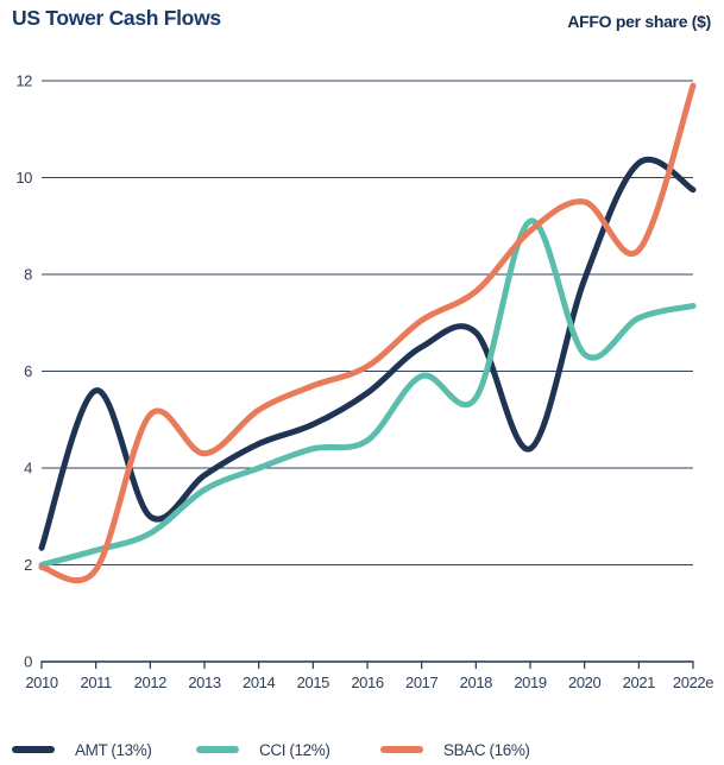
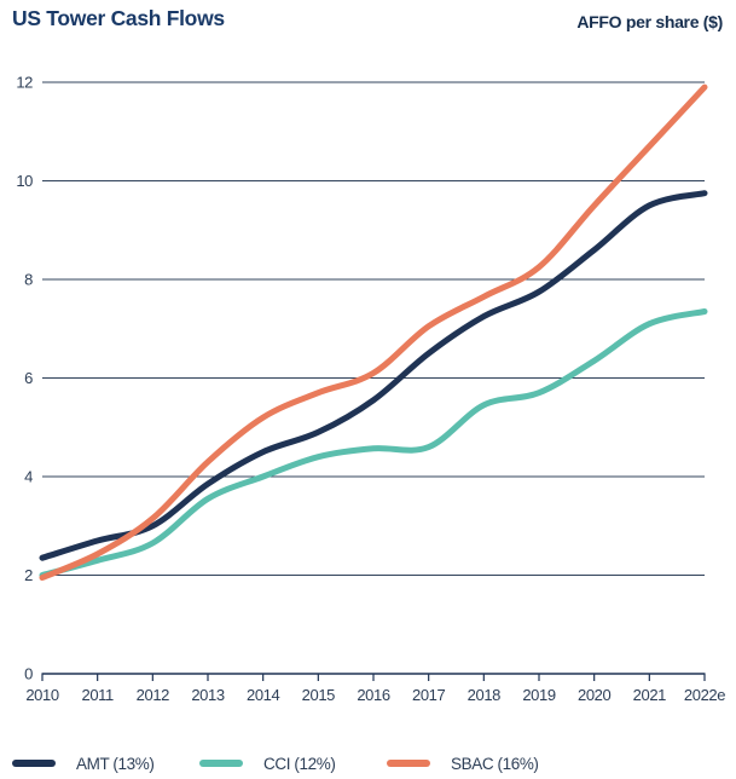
AMT (13%)/2011: 5.6 -> 2.7
SBAC (16%)/2011: 1.9 -> 2.4
SBAC (16%)/2012: 5.1 -> 3.1
CCI (12%)/2017: 5.9 -> 4.6
AMT (13%)/2018: 6.8 -> 7.2
AMT (13%)/2019: 4.4 -> 7.8
CCI (12%)/2019: 9.1 -> 5.7
SBAC (16%)/2019: 8.9 -> 8.2
AMT (13%)/2020: 7.9 -> 8.6
AMT (13%)/2021: 10.3 -> 9.5
SBAC (16%)/2021: 8.5 -> 10.7
